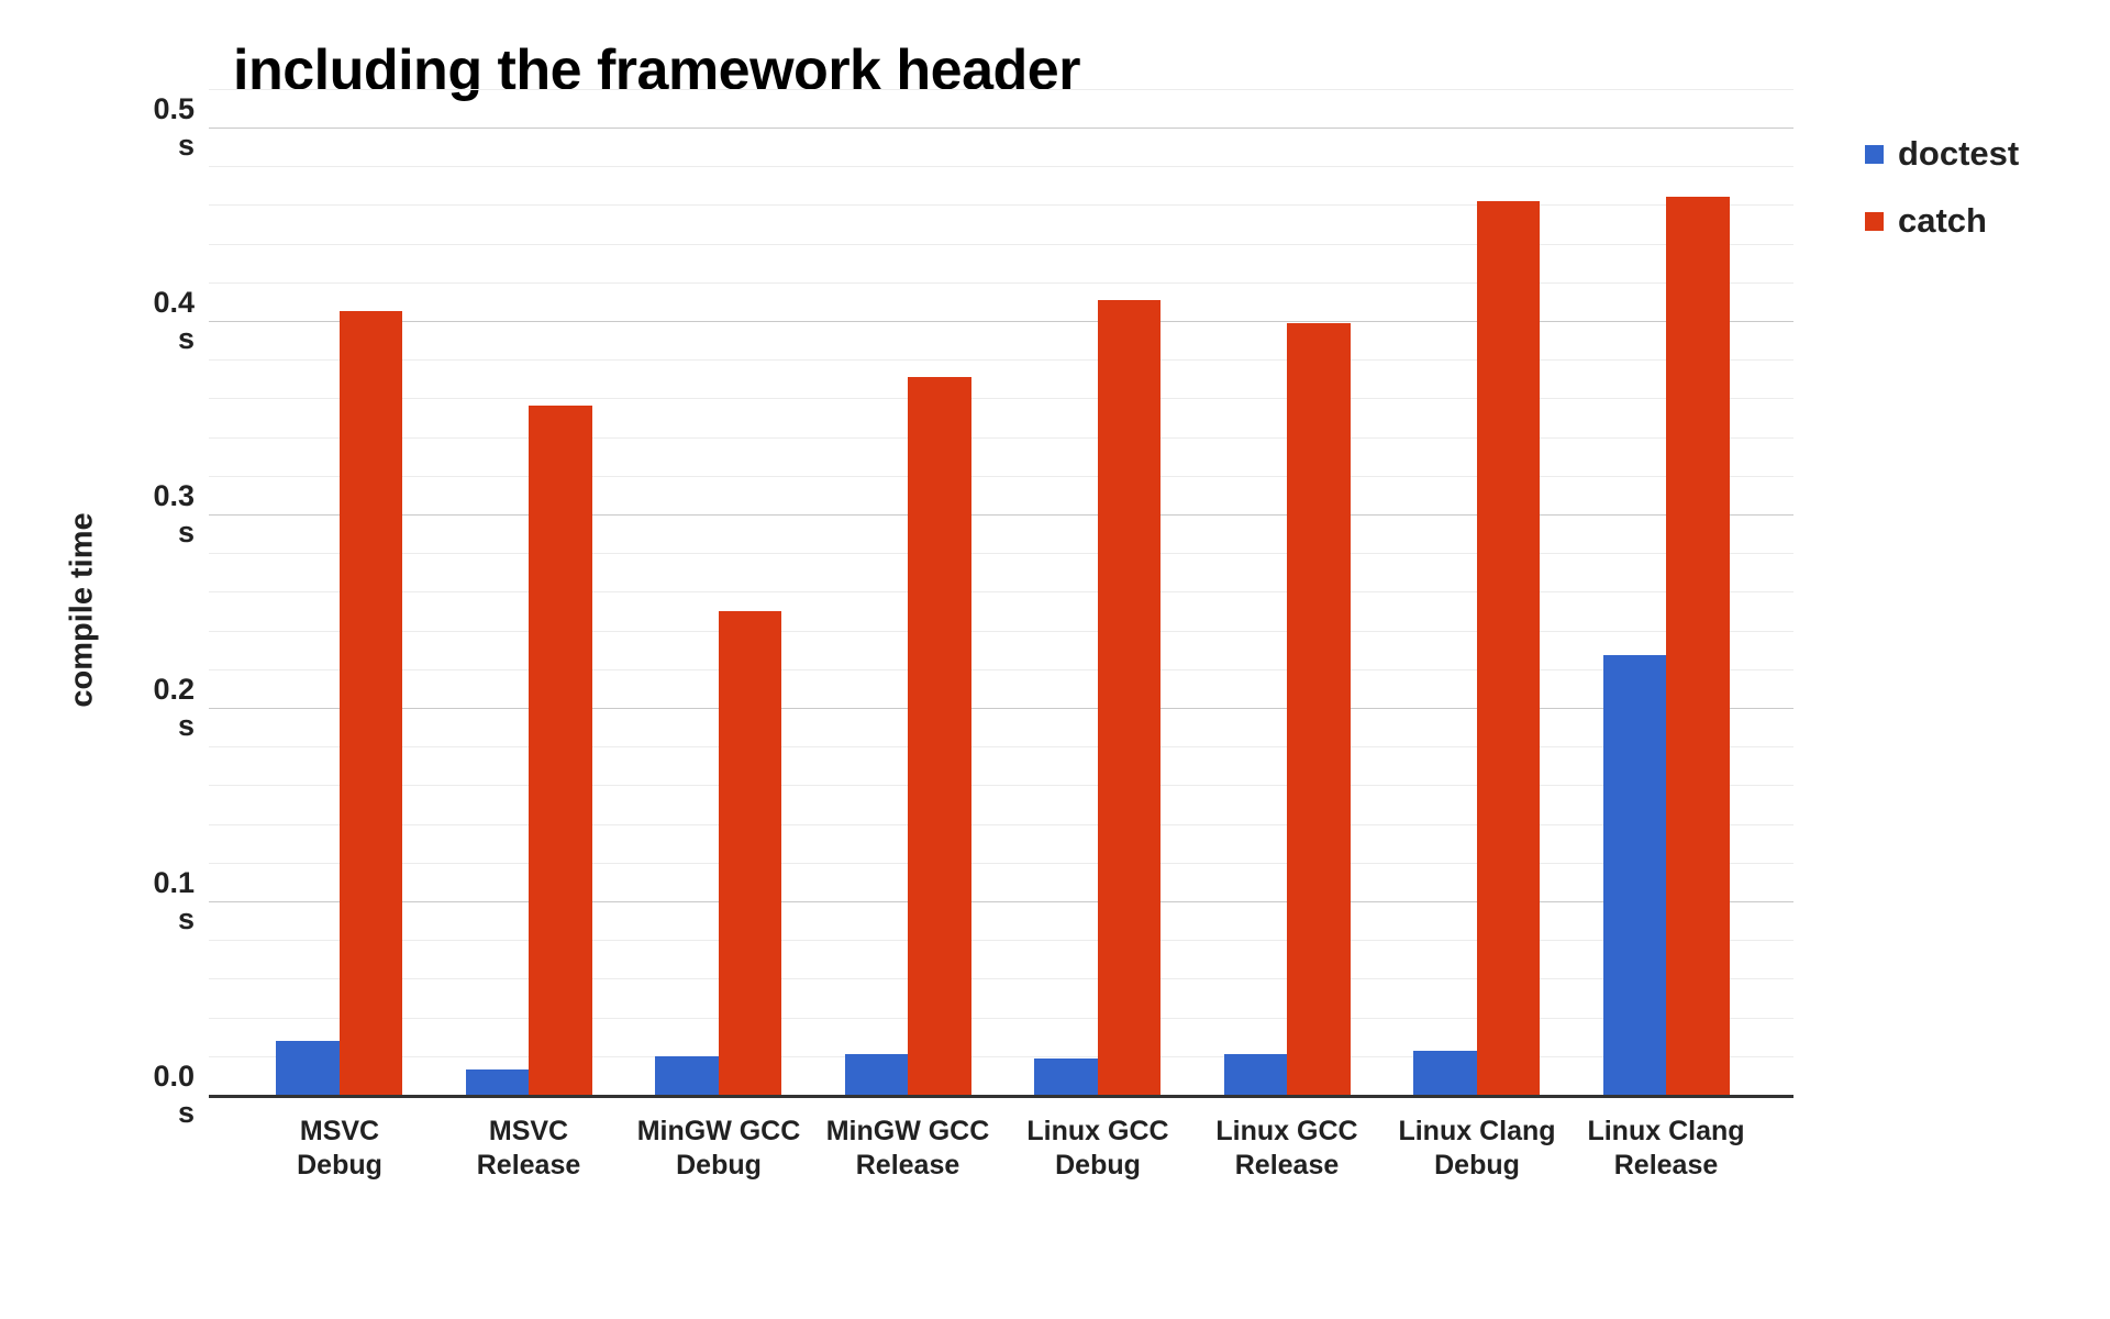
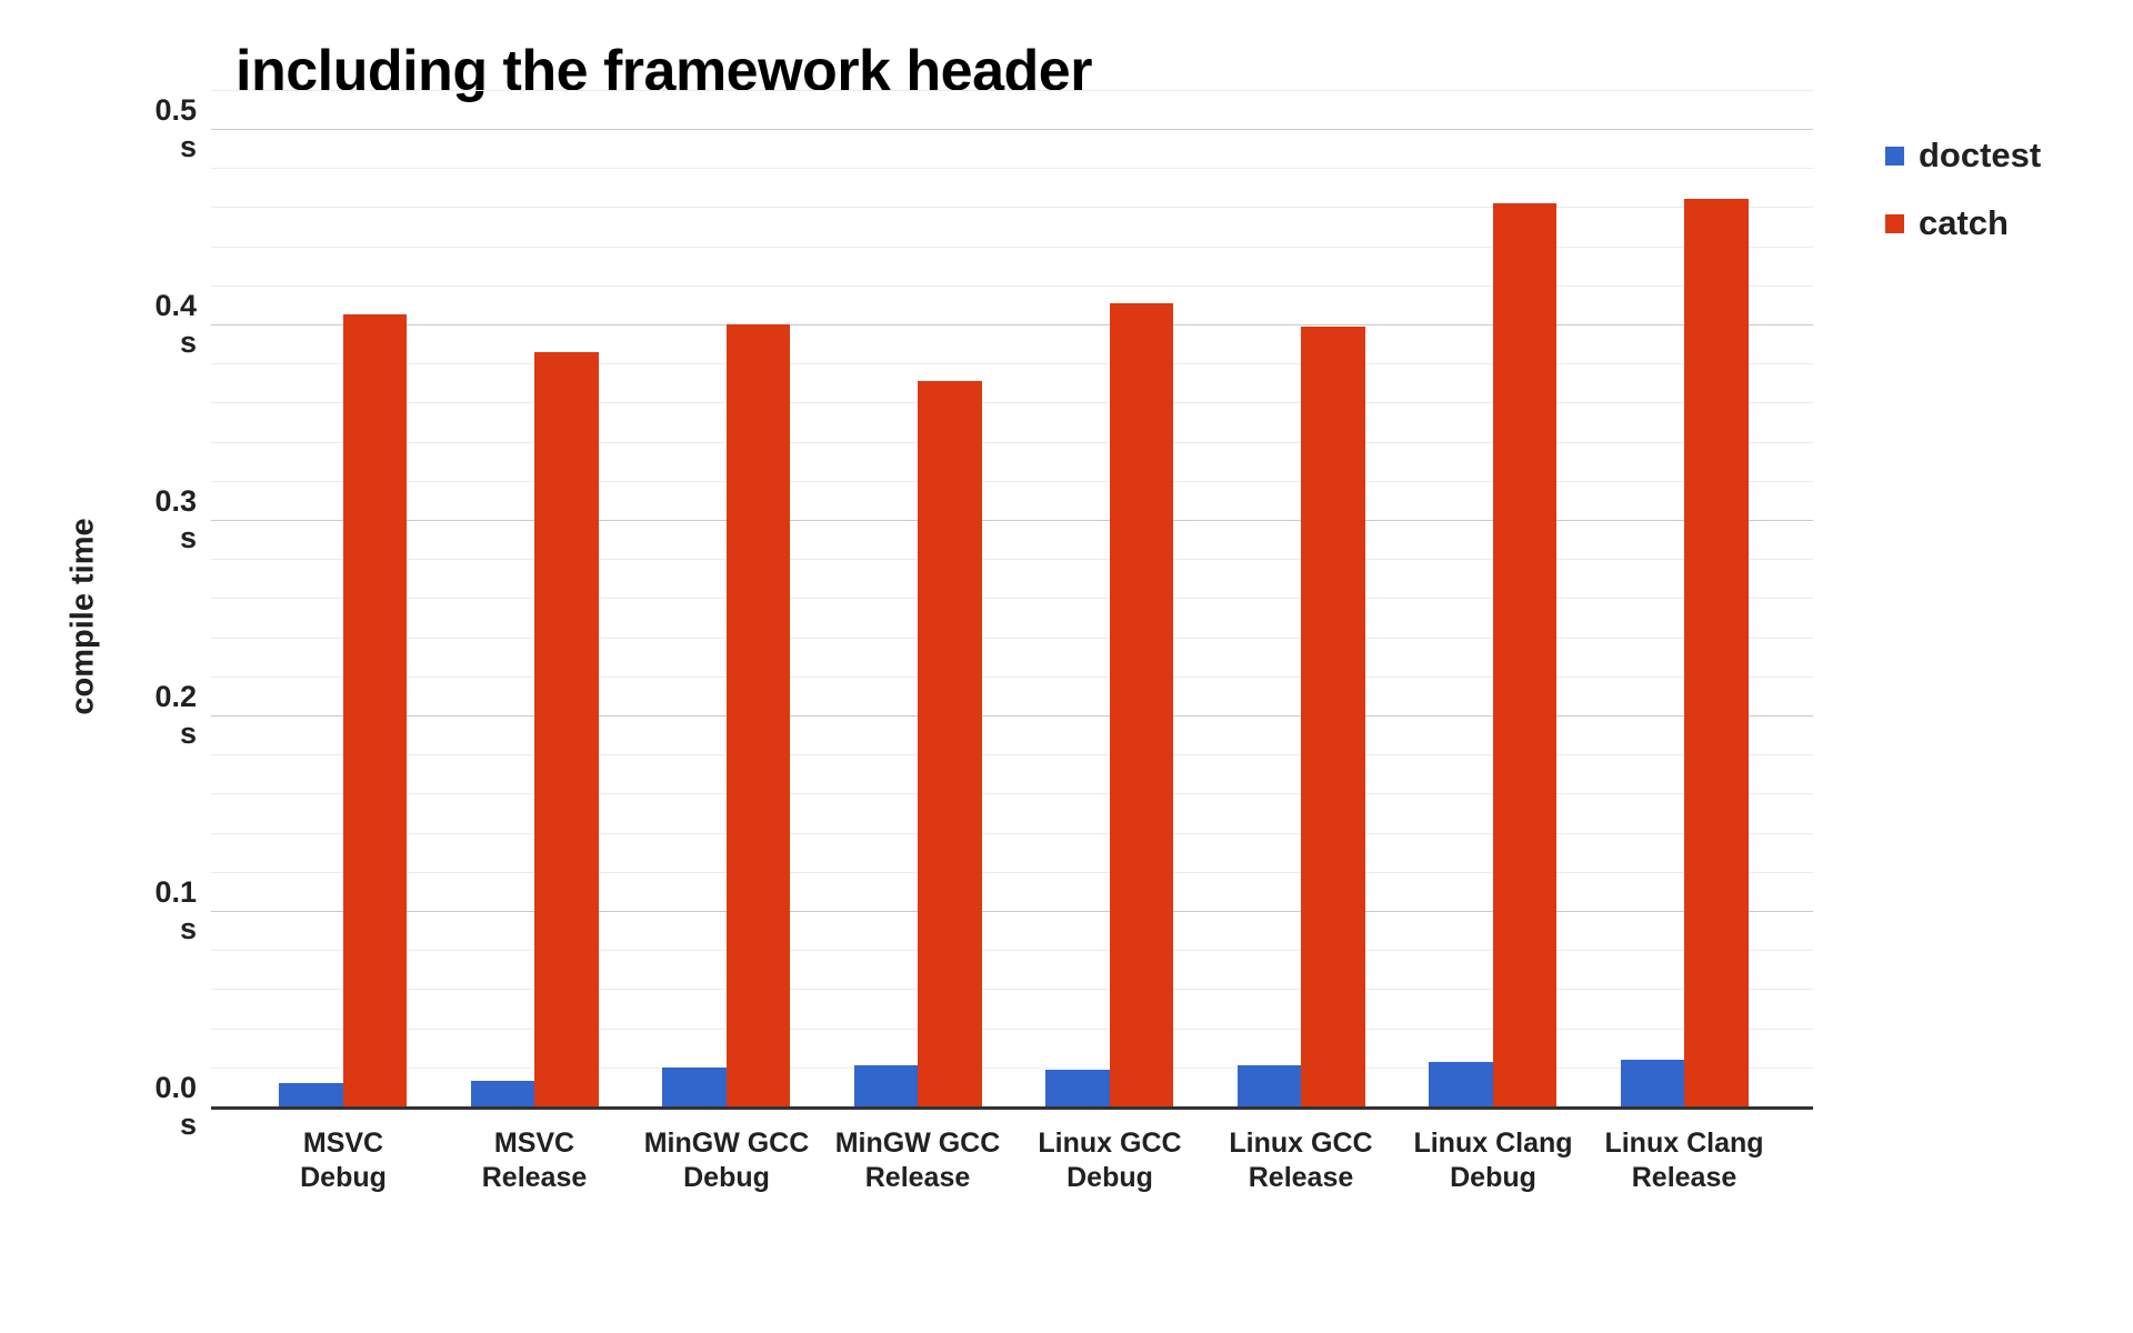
doctest/MSVC Debug: 0.028 -> 0.012
catch/MSVC Release: 0.356 -> 0.386
catch/MinGW GCC Debug: 0.250 -> 0.400
doctest/Linux Clang Release: 0.227 -> 0.024
